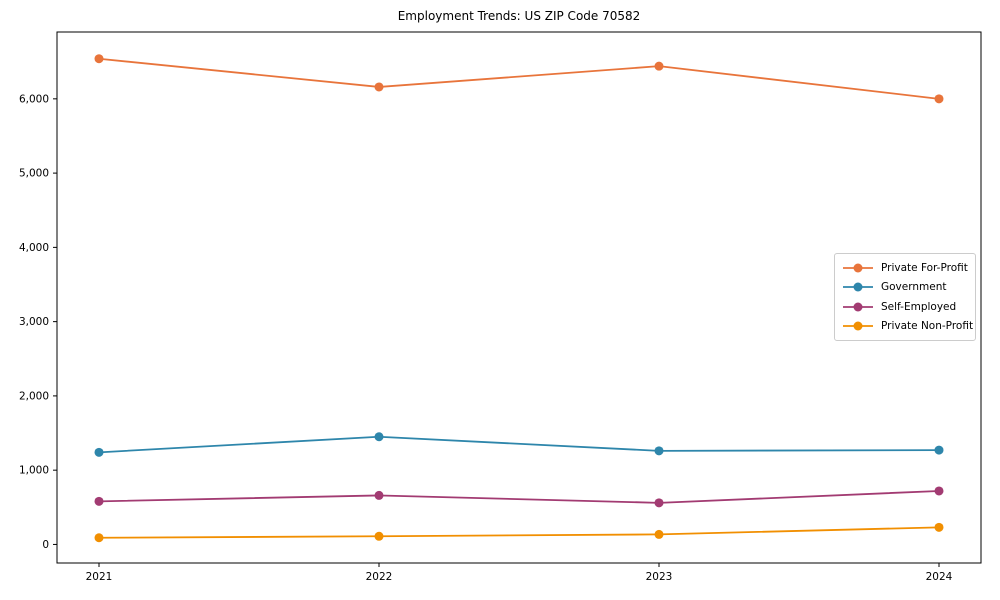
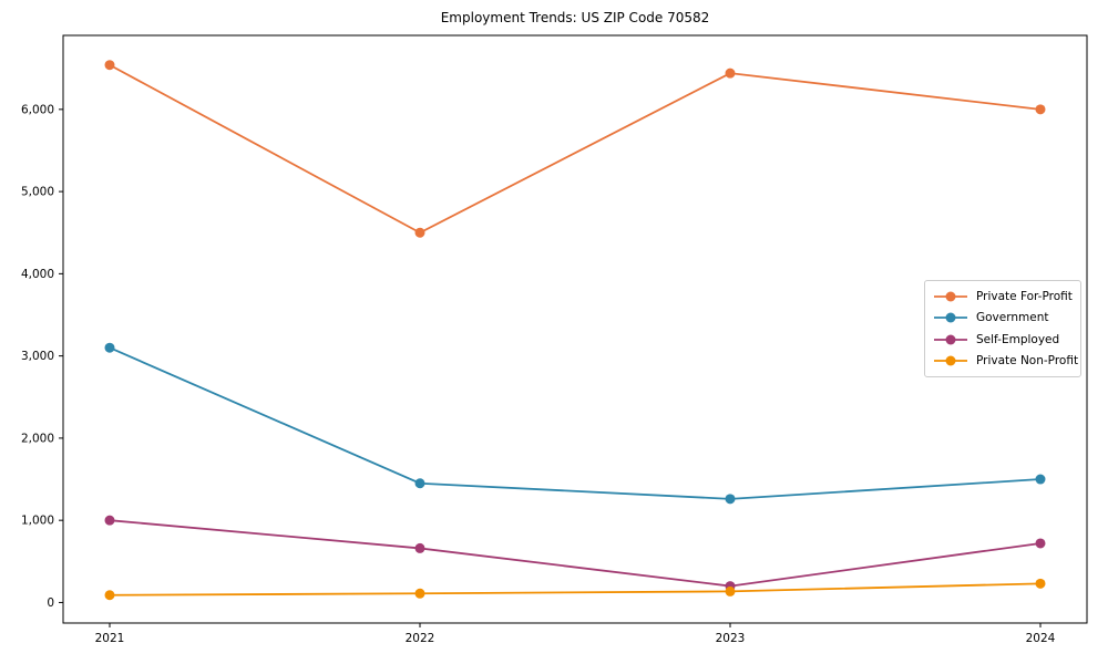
Government/2021: 1200 -> 3100
Self-Employed/2021: 600 -> 1000
Private For-Profit/2022: 6200 -> 4500
Self-Employed/2023: 600 -> 200
Government/2024: 1300 -> 1500
